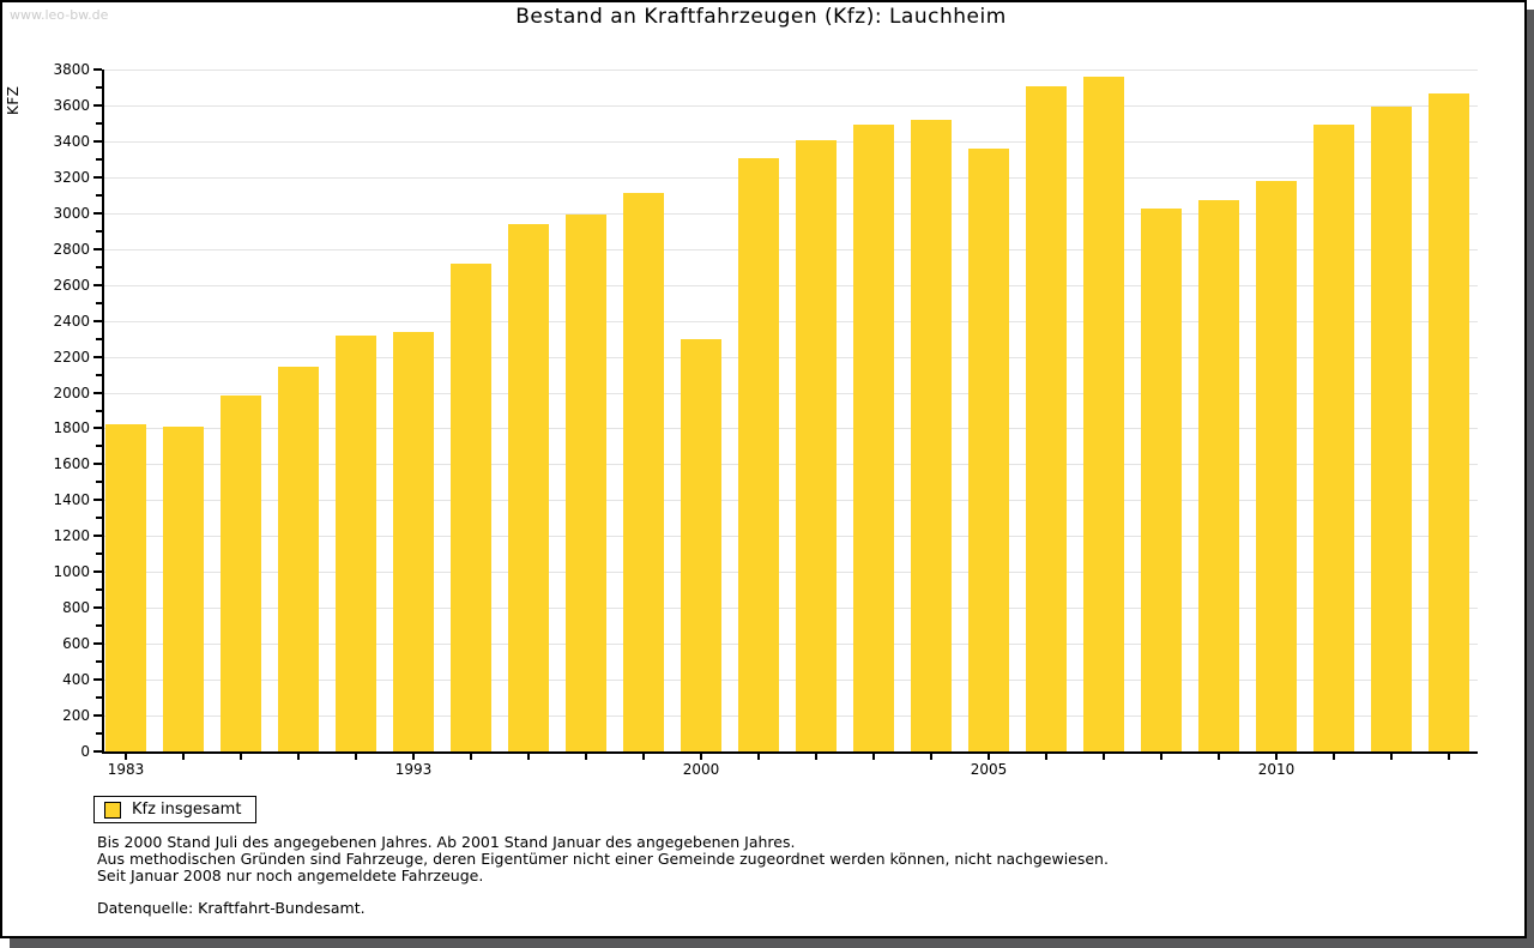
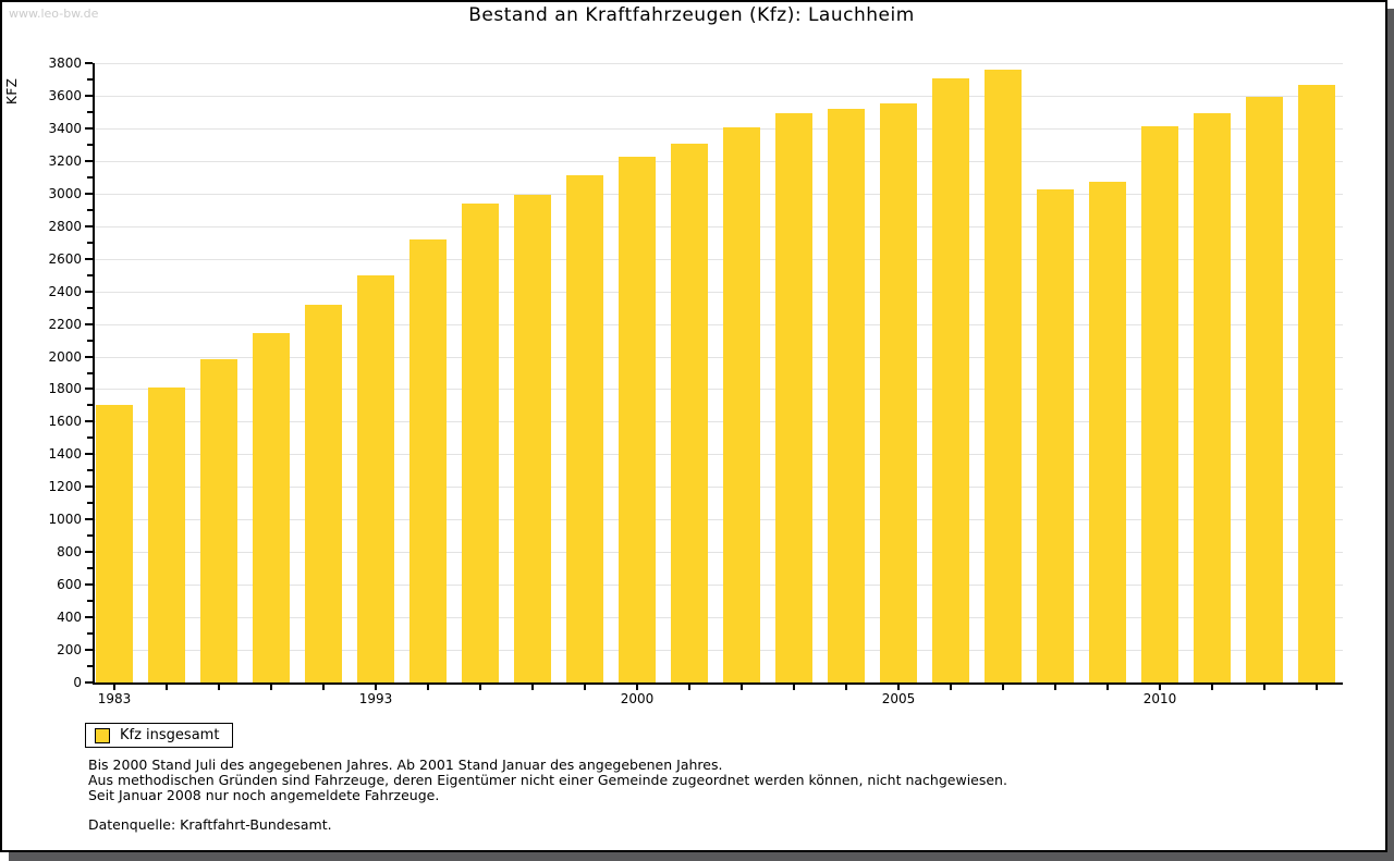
1983: 1820 -> 1700
1993: 2340 -> 2500
2000: 2300 -> 3220
2005: 3360 -> 3550
2010: 3180 -> 3420
